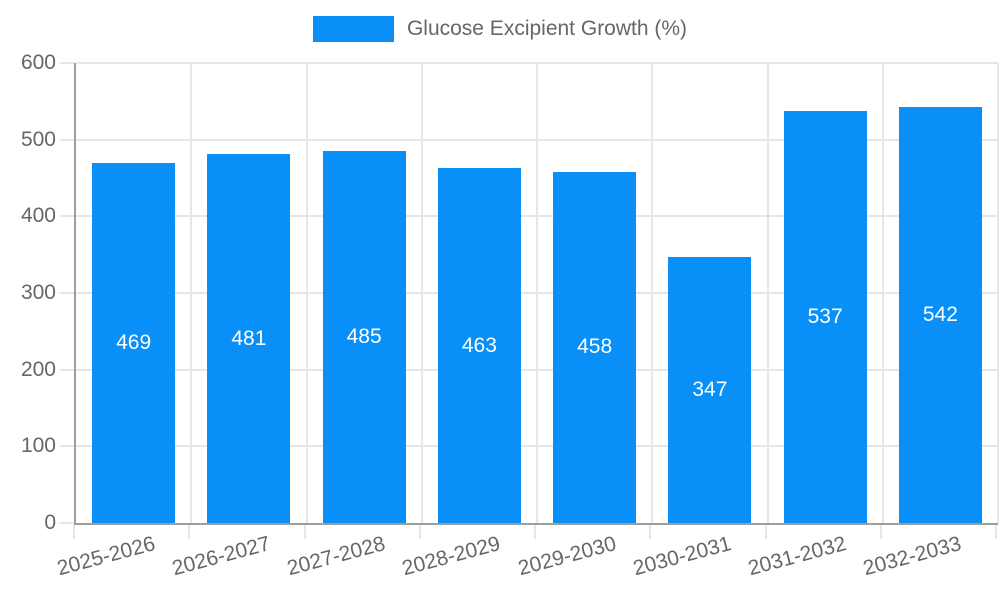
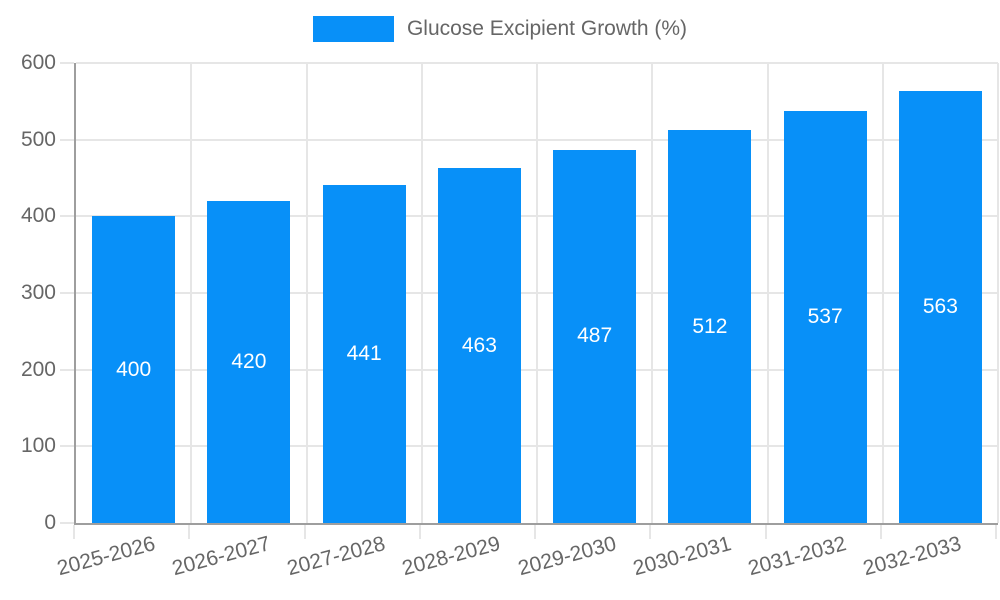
2025-2026: 469 -> 400
2026-2027: 481 -> 420
2027-2028: 485 -> 441
2029-2030: 458 -> 487
2030-2031: 347 -> 512
2032-2033: 542 -> 563
